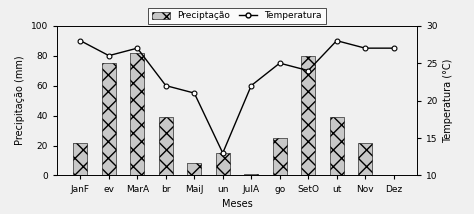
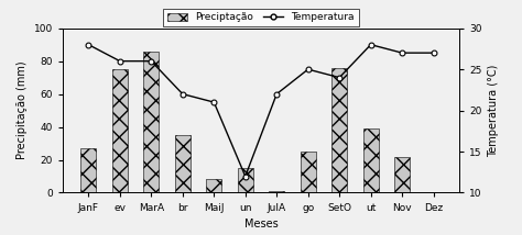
Preciptação/JanF: 22 -> 27
Preciptação/MarA: 82 -> 86
Temperatura/MarA: 27 -> 26
Preciptação/br: 39 -> 35
Temperatura/un: 13 -> 12
Preciptação/SetO: 80 -> 76
